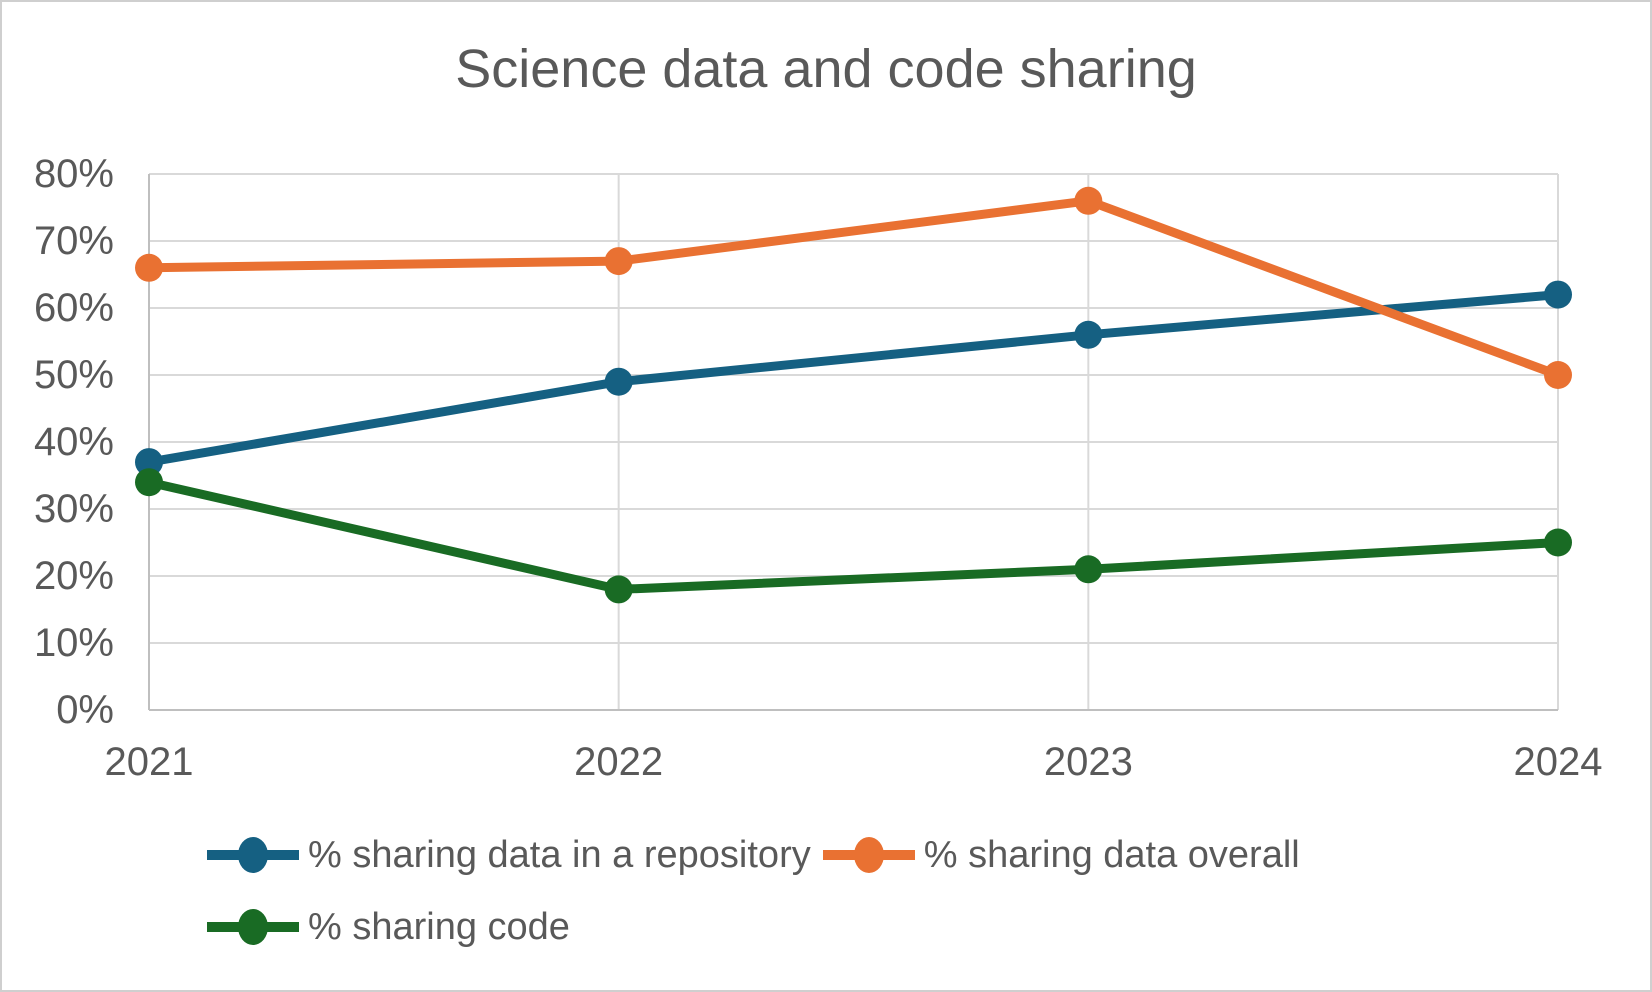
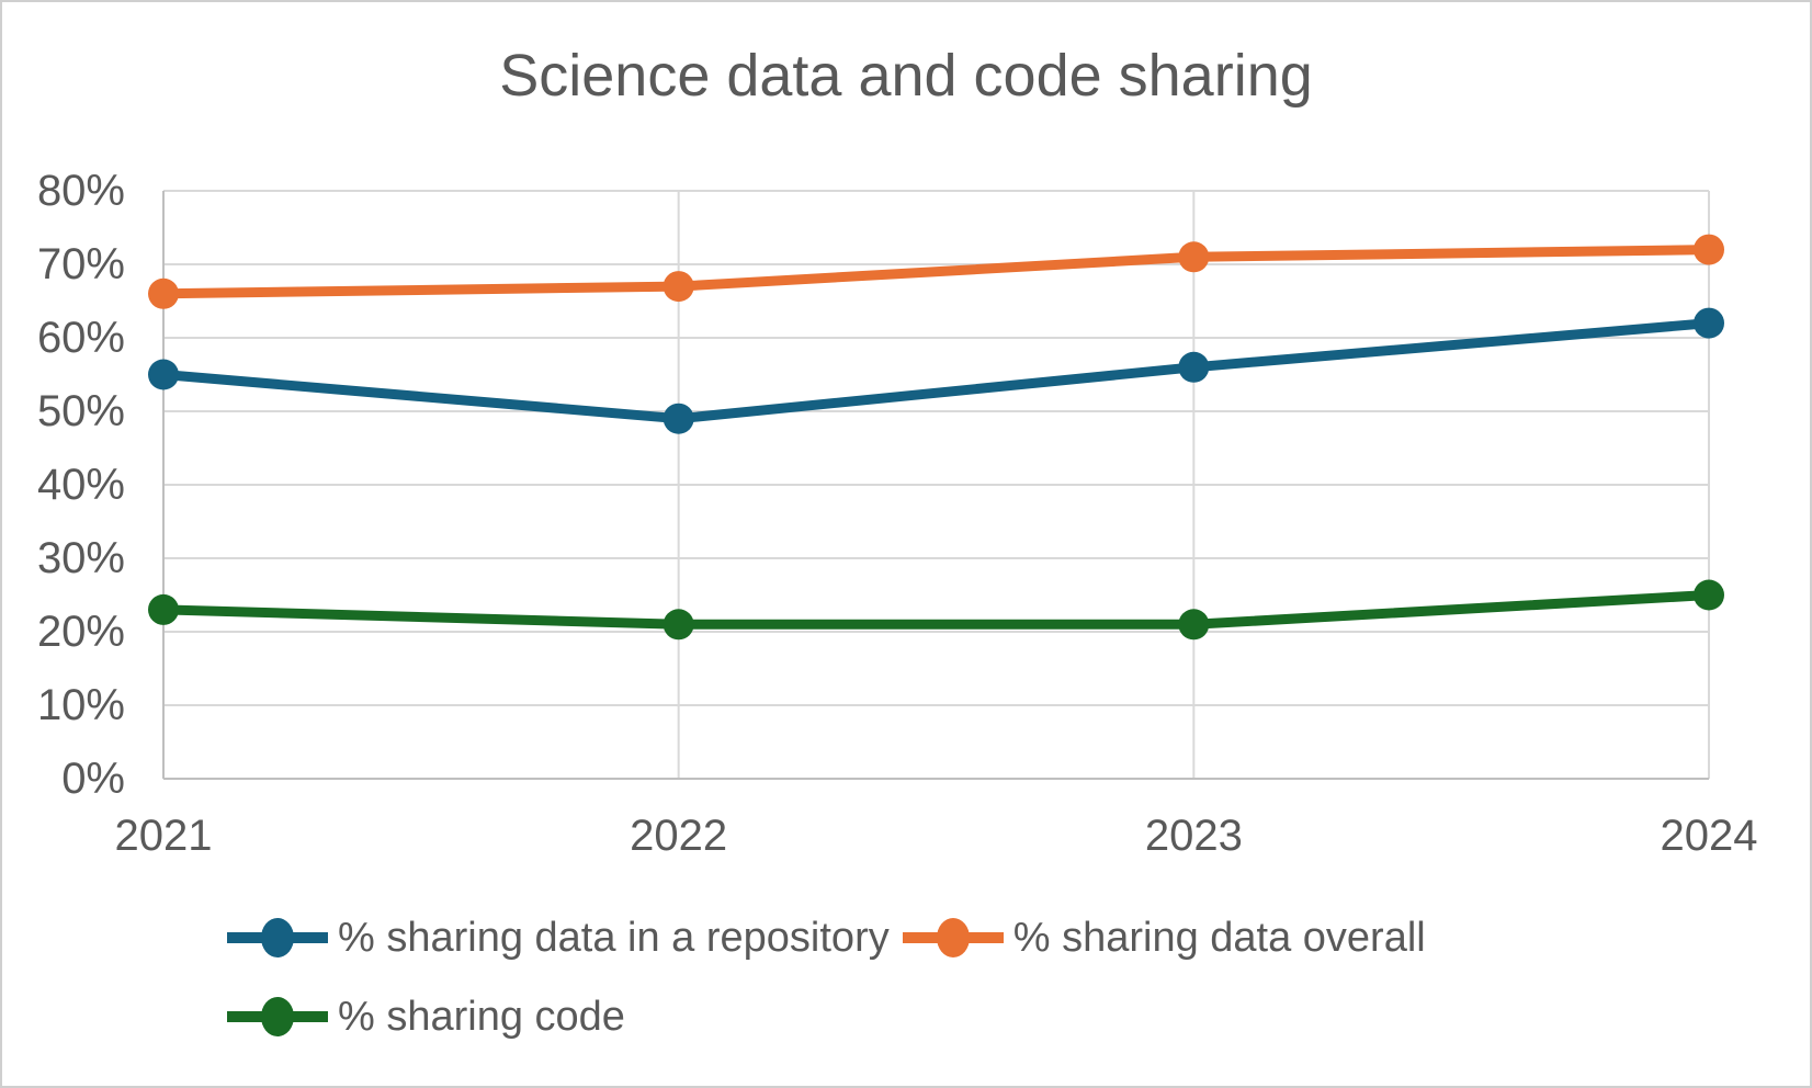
% sharing data in a repository/2021: 37% -> 55%
% sharing code/2021: 34% -> 23%
% sharing code/2022: 18% -> 21%
% sharing data overall/2023: 76% -> 71%
% sharing data overall/2024: 50% -> 72%
